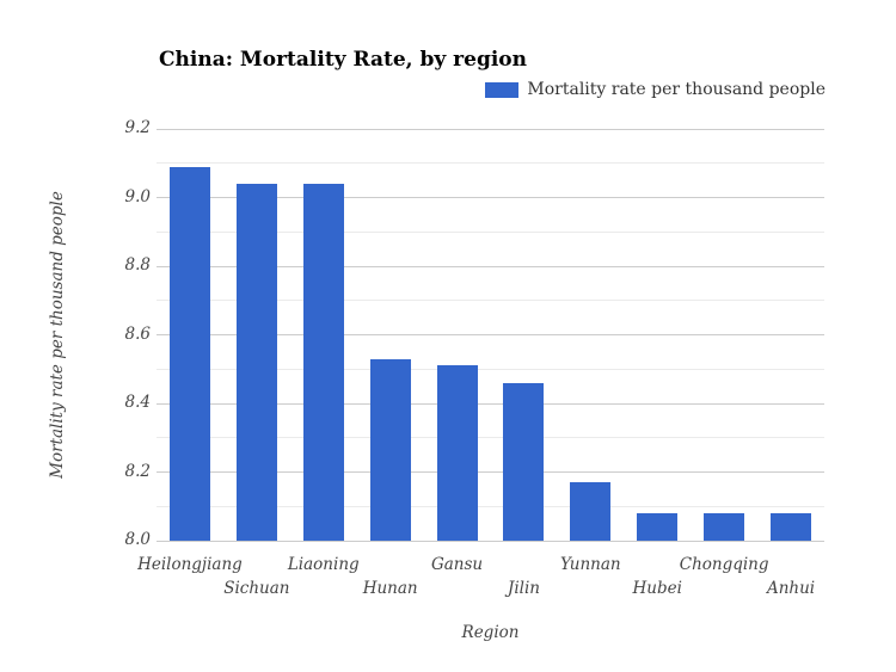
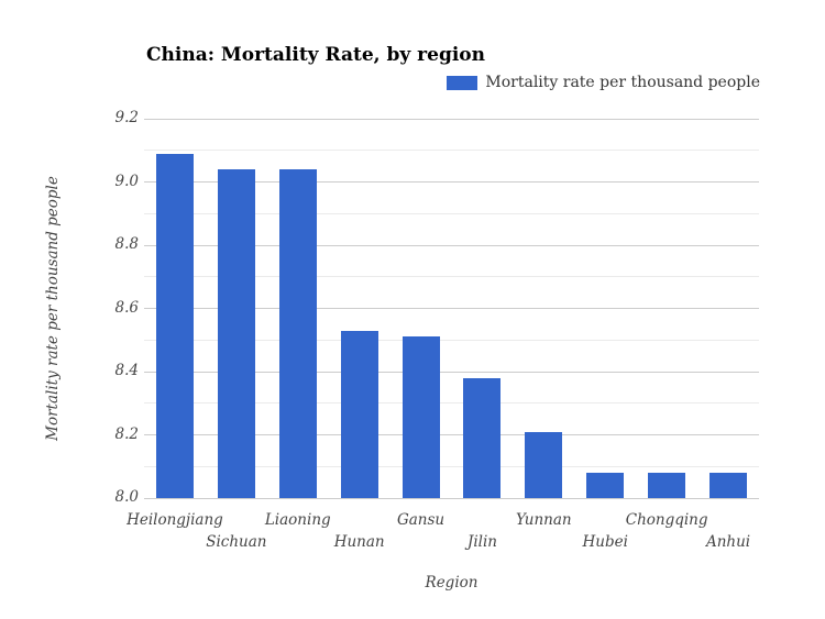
Jilin: 8.46 -> 8.38
Yunnan: 8.17 -> 8.21
